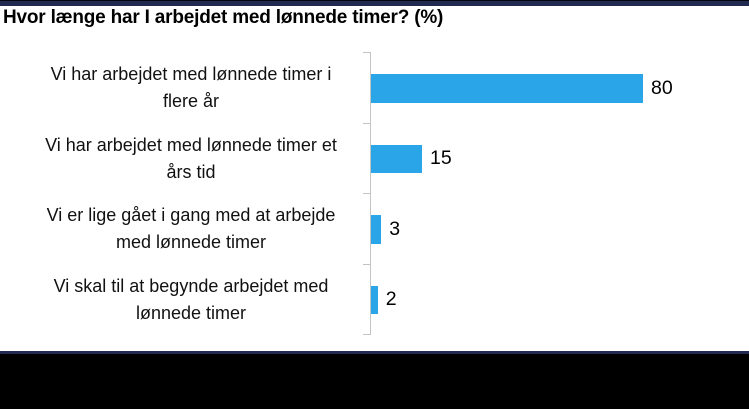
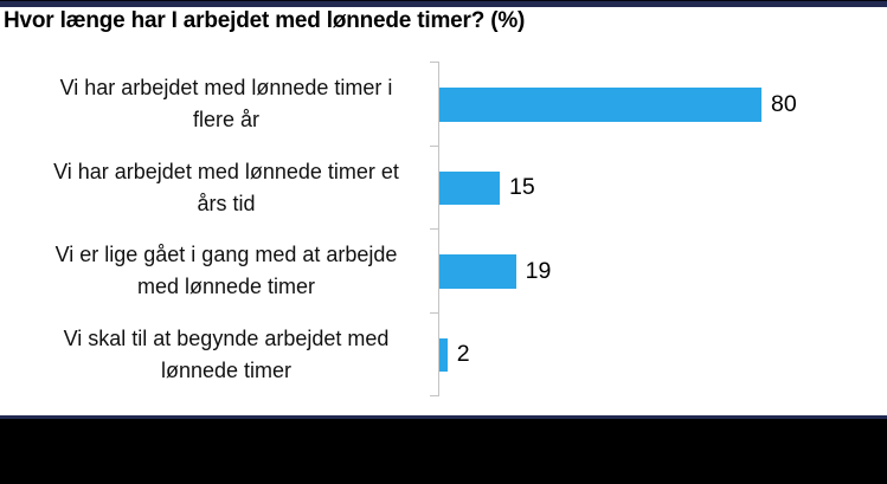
Vi er lige gået i gang med at arbejde med lønnede timer: 3 -> 19
